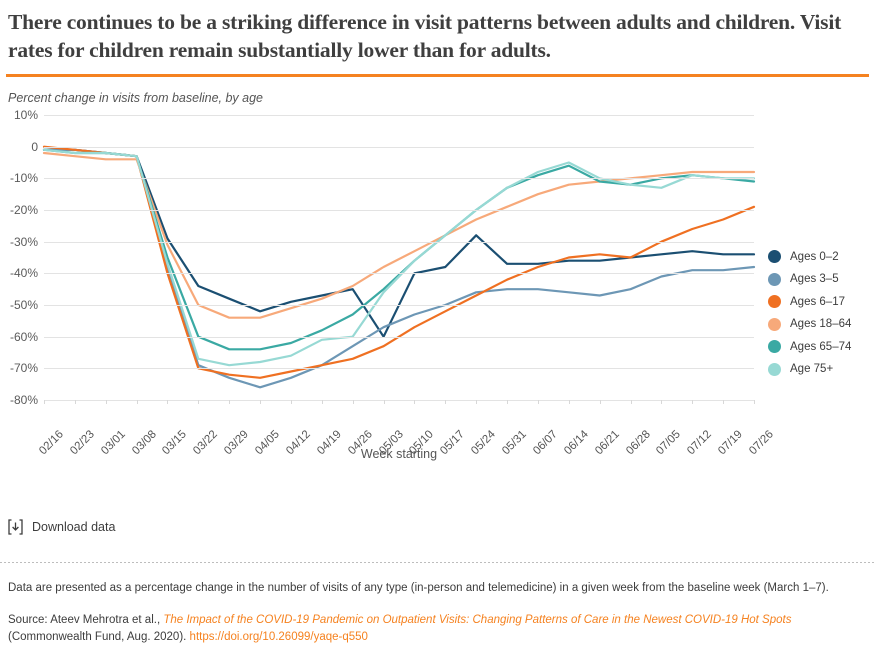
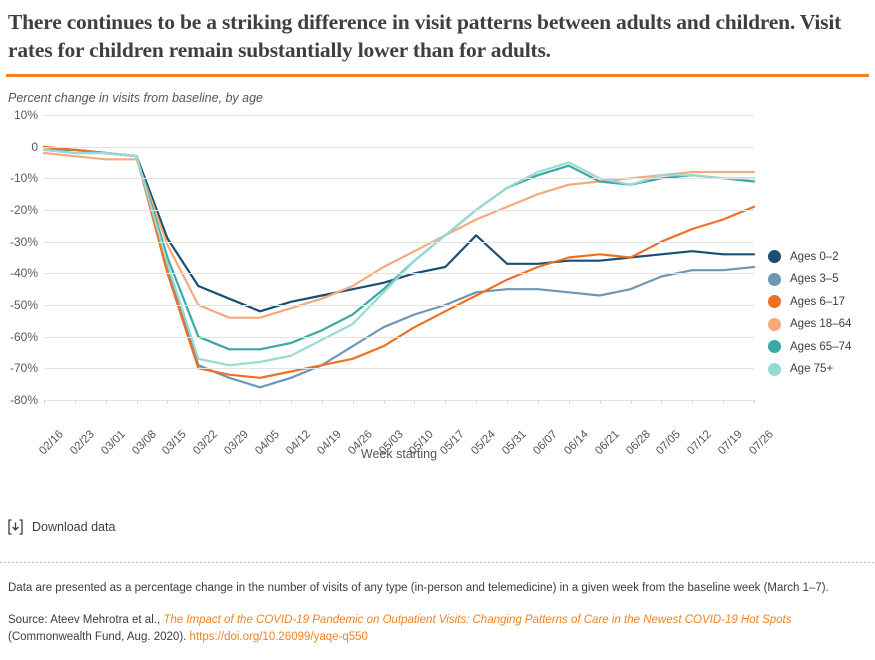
Age 75+/04/26: -60% -> -56%
Ages 0–2/05/03: -60% -> -43%
Age 75+/07/05: -13% -> -9%
